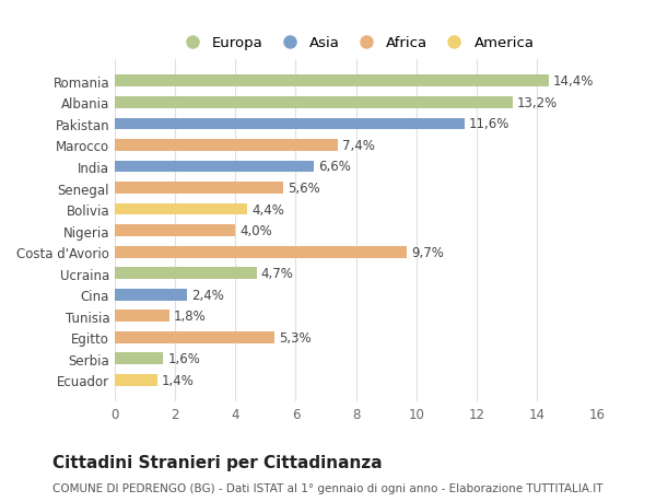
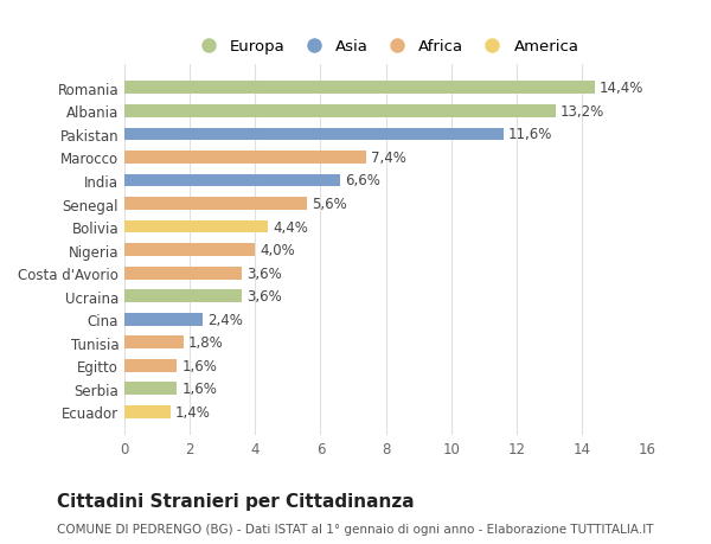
Costa d'Avorio: 9,7% -> 3,6%
Ucraina: 4,7% -> 3,6%
Egitto: 5,3% -> 1,6%
